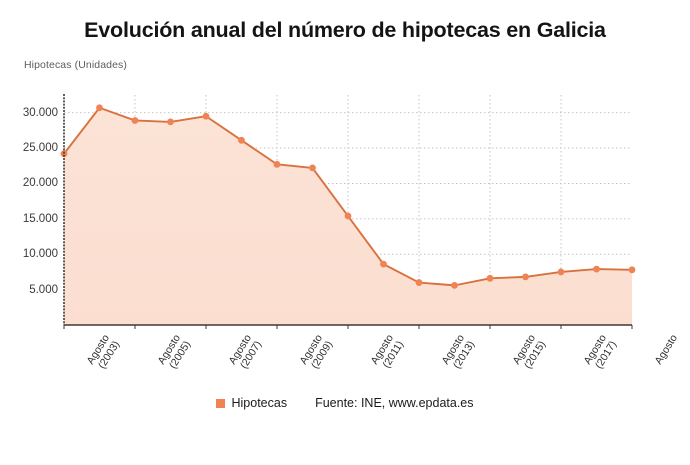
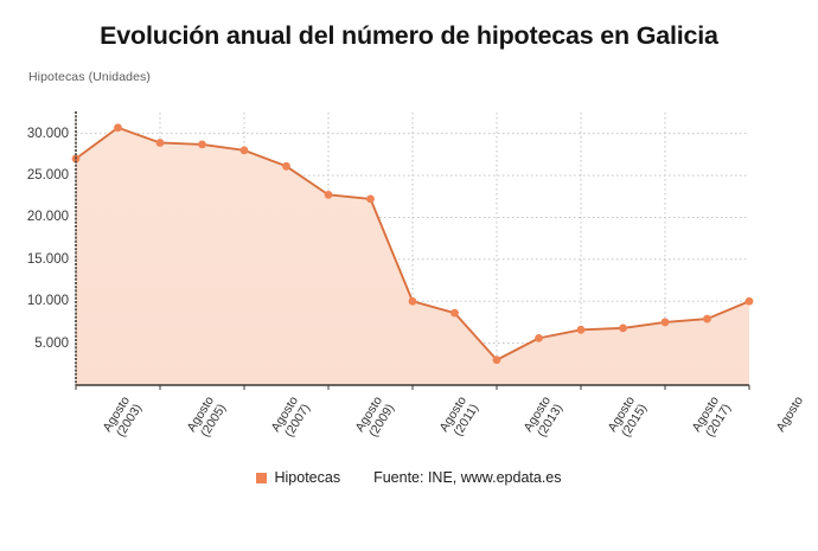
Agosto (2003): 24000 -> 27000
Agosto (2007): 30000 -> 28000
Agosto (2011): 15000 -> 10000
Agosto (2013): 6000 -> 3000
Agosto: 8000 -> 10000
